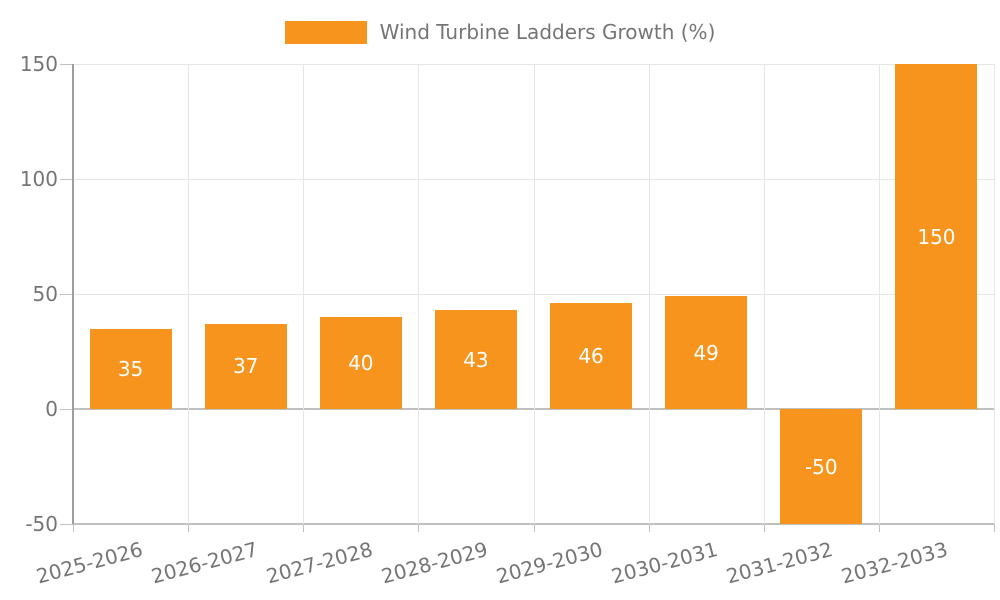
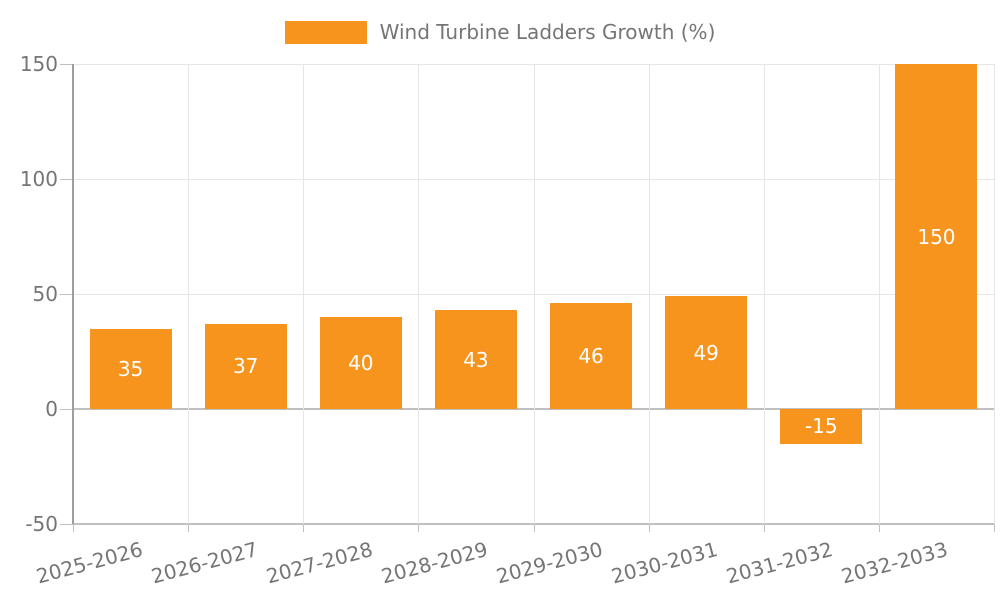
2031-2032: -50 -> -15
